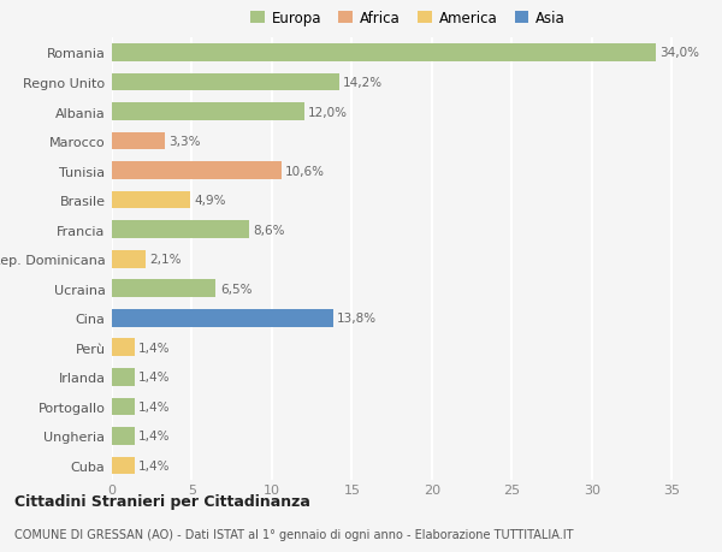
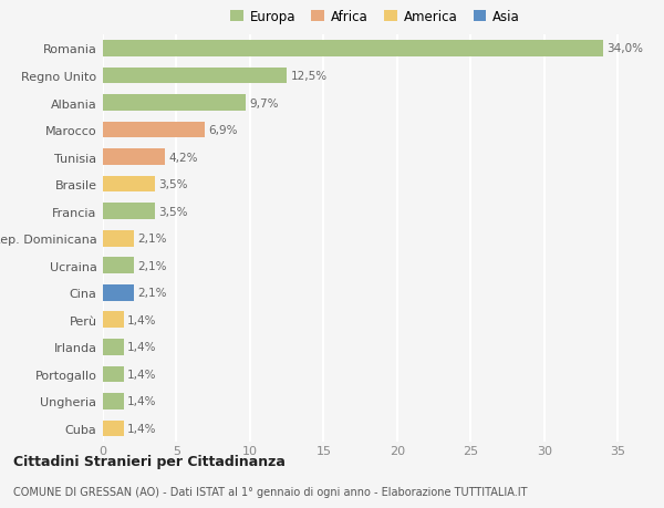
Regno Unito: 14,2% -> 12,5%
Albania: 12,0% -> 9,7%
Marocco: 3,3% -> 6,9%
Tunisia: 10,6% -> 4,2%
Brasile: 4,9% -> 3,5%
Francia: 8,6% -> 3,5%
Ucraina: 6,5% -> 2,1%
Cina: 13,8% -> 2,1%
